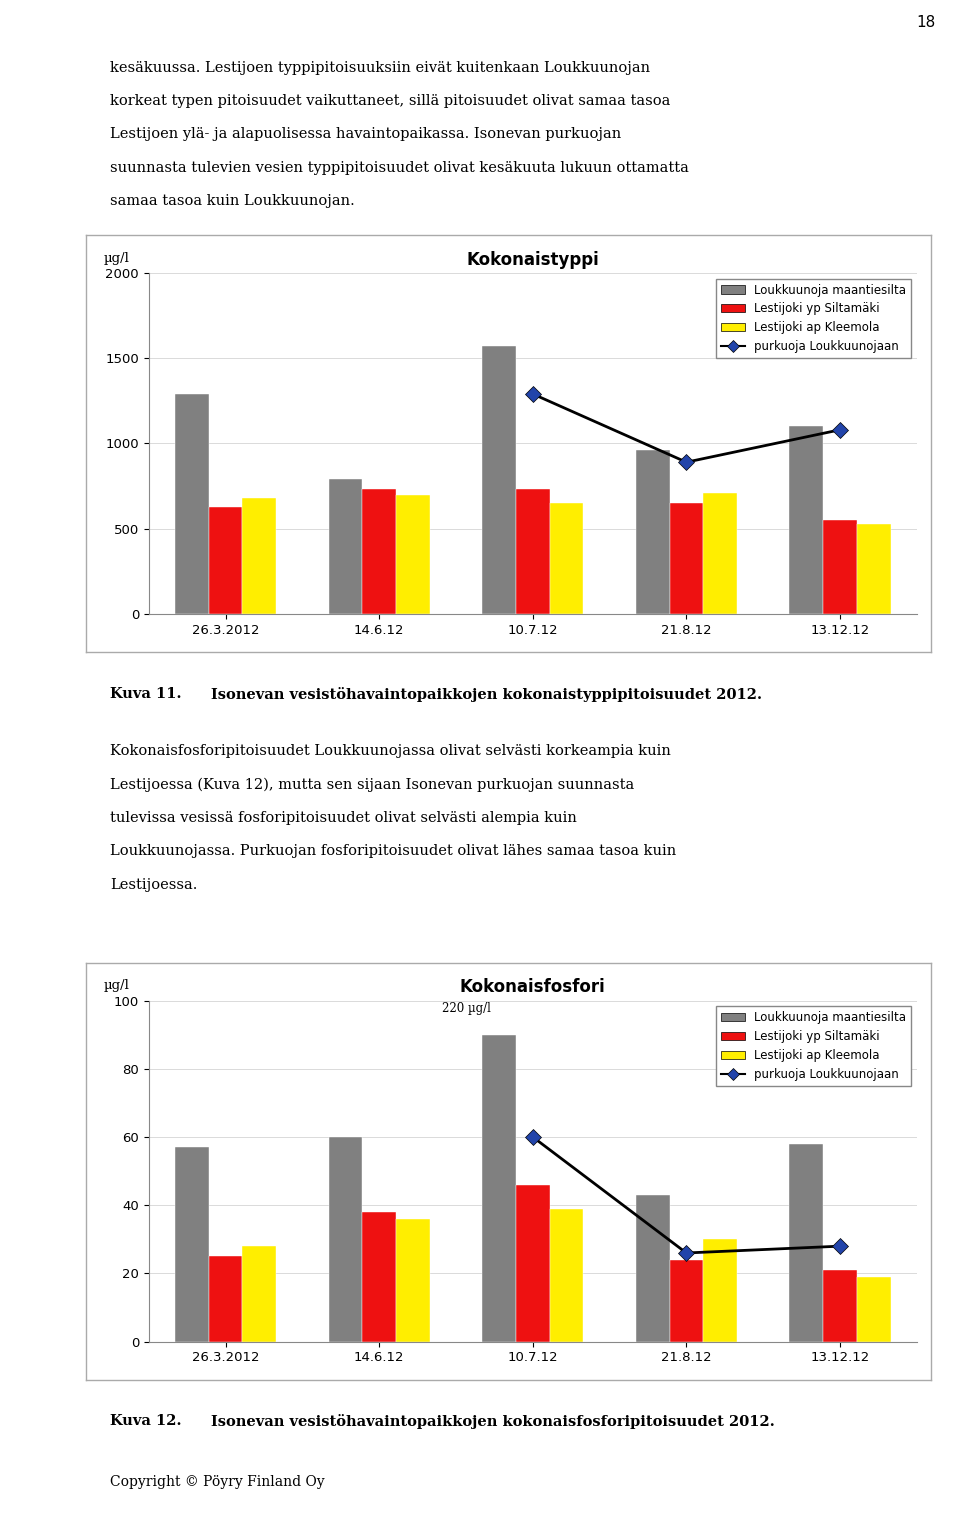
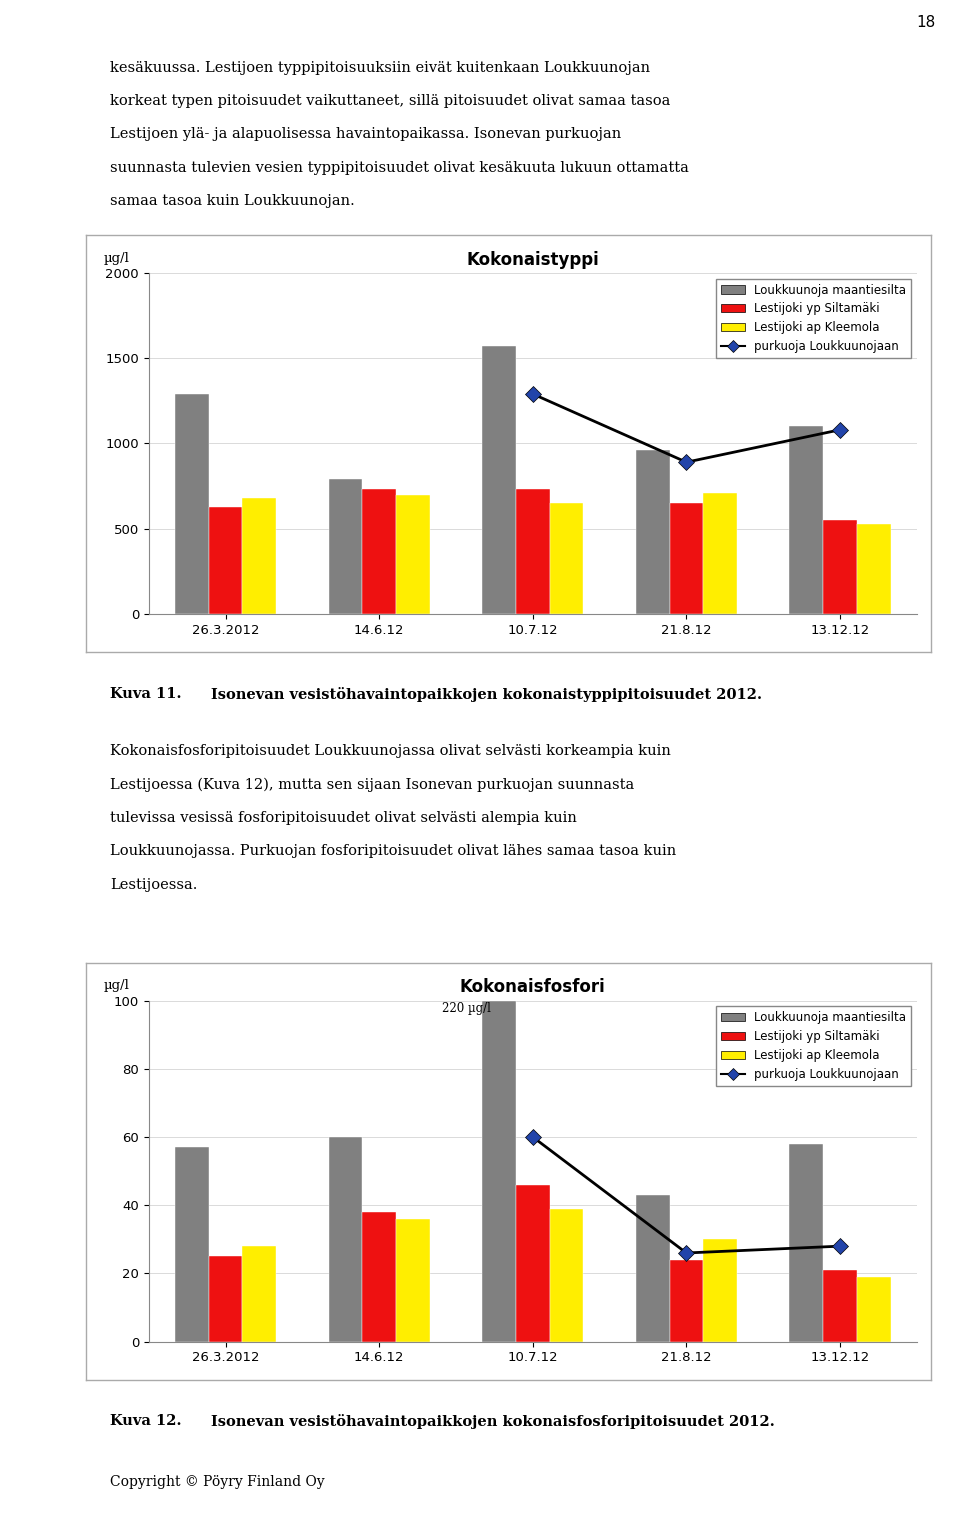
Kokonaisfosfori/Loukkuunoja maantiesilta/10.7.12: 90 -> 100
